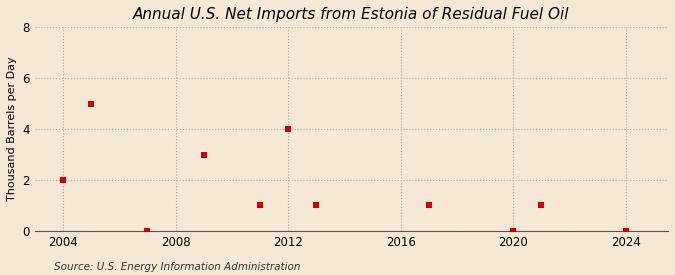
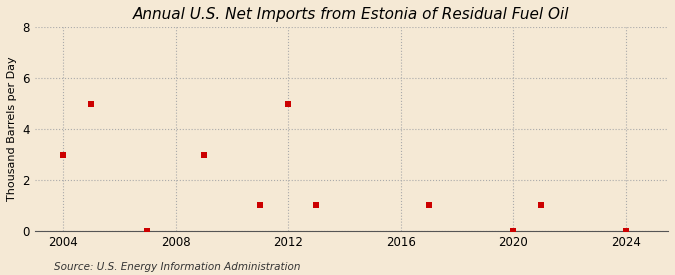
2004: 2 -> 3
2012: 4 -> 5
